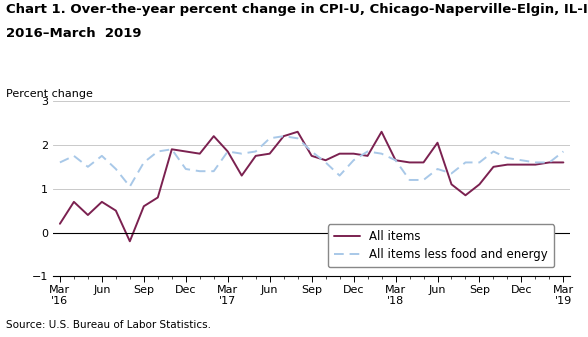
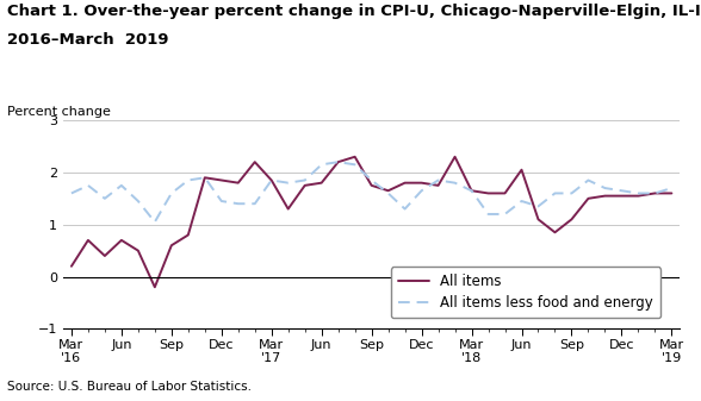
All items less food and energy/Mar '19: 1.85 -> 1.70
